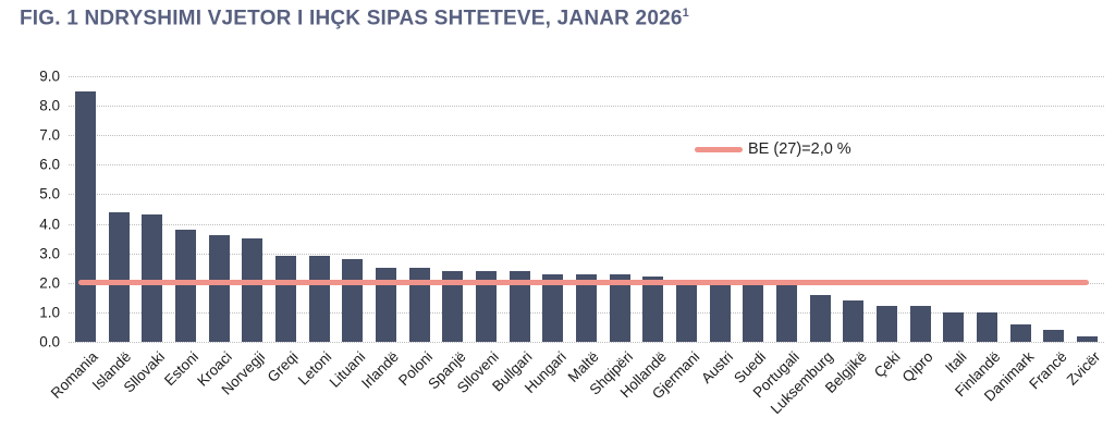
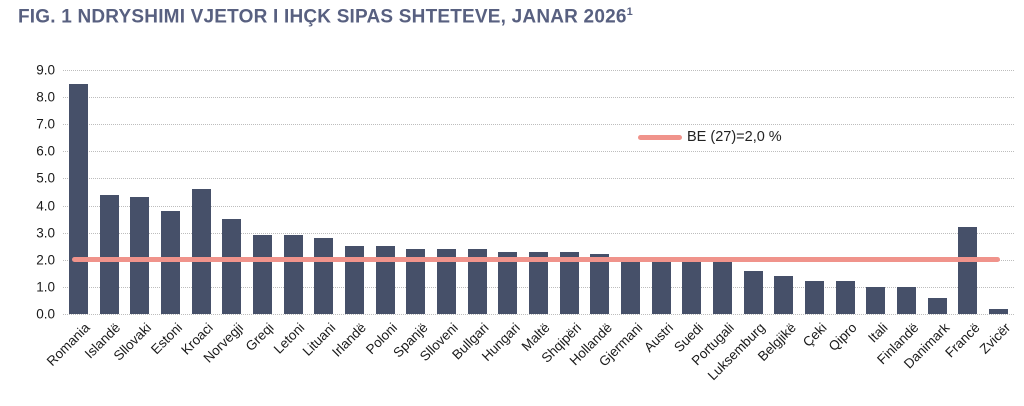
Kroaci: 3.6 -> 4.6
Francë: 0.4 -> 3.2
